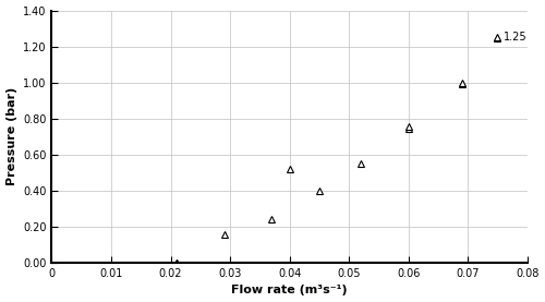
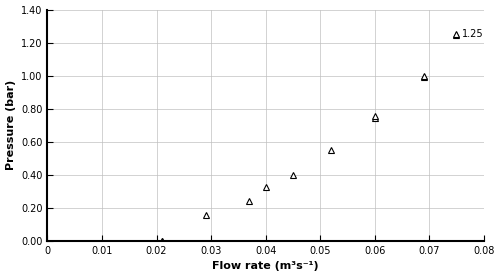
0.04: 0.52 -> 0.33
